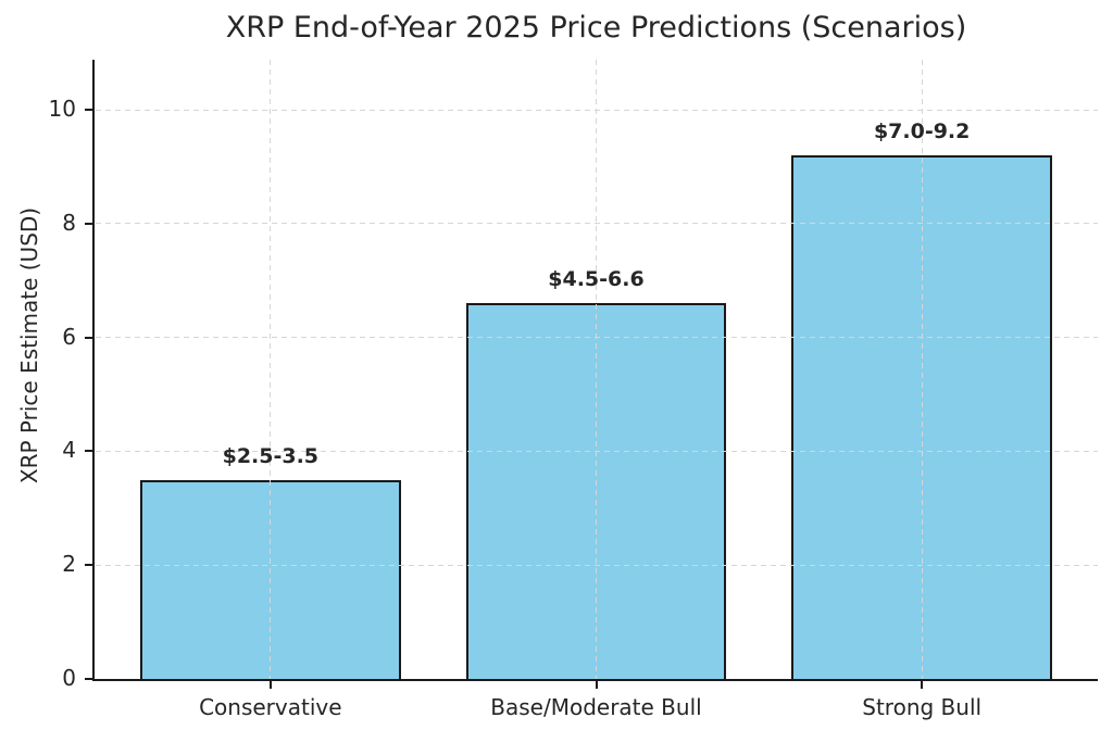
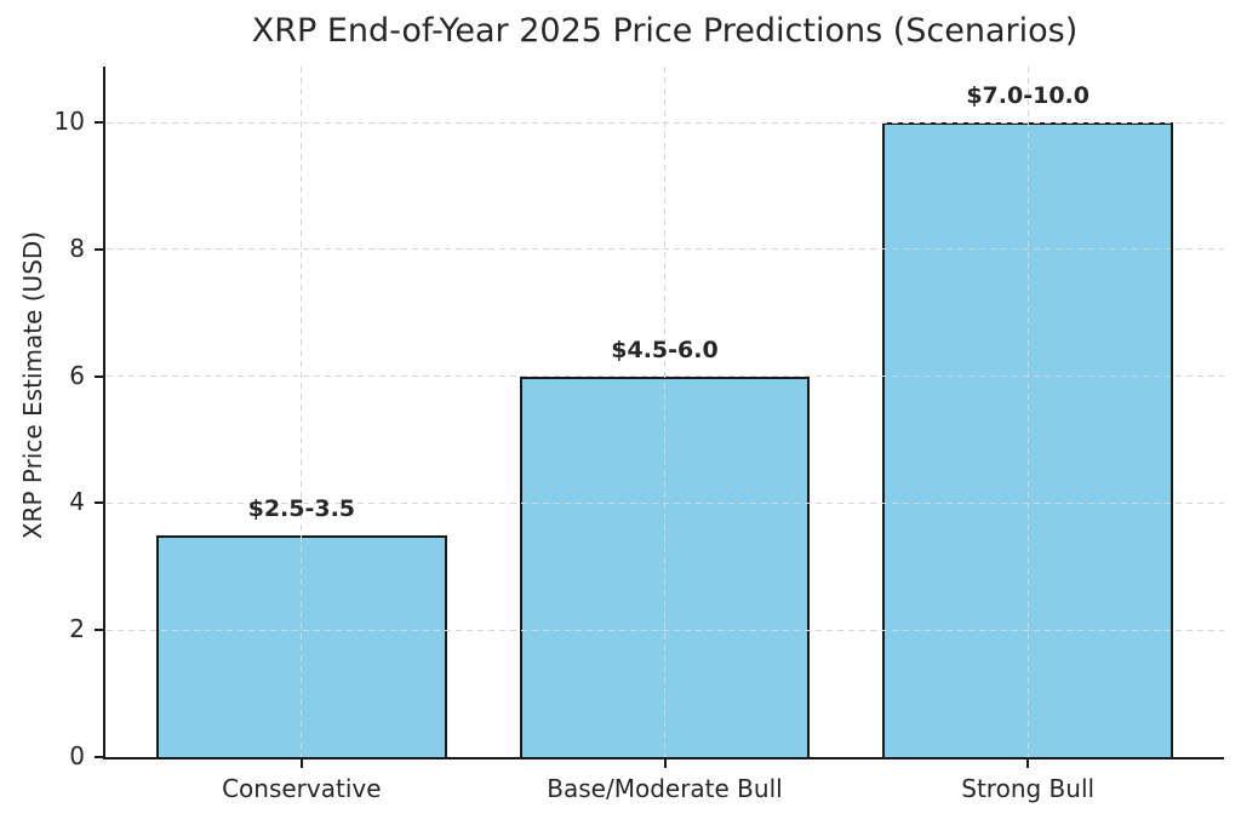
Base/Moderate Bull: 6.6 -> 6.0
Strong Bull: 9.2 -> 10.0
